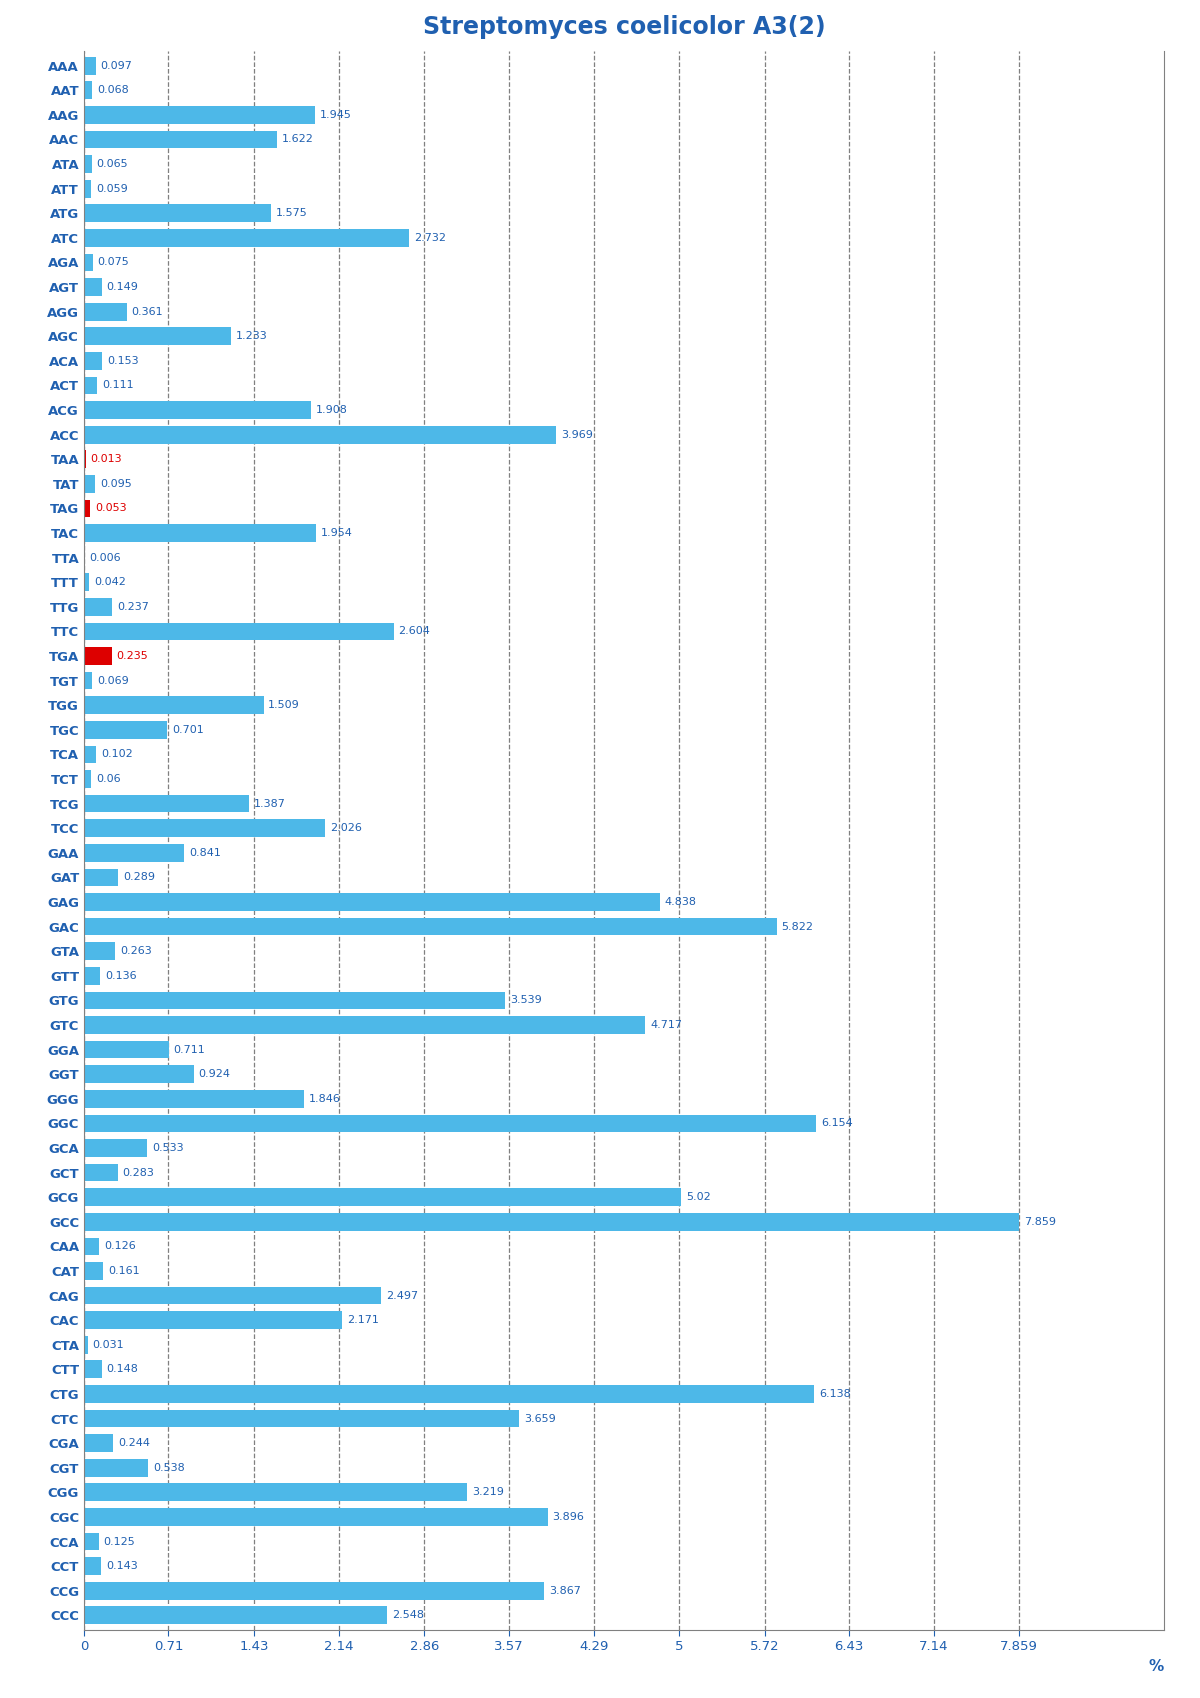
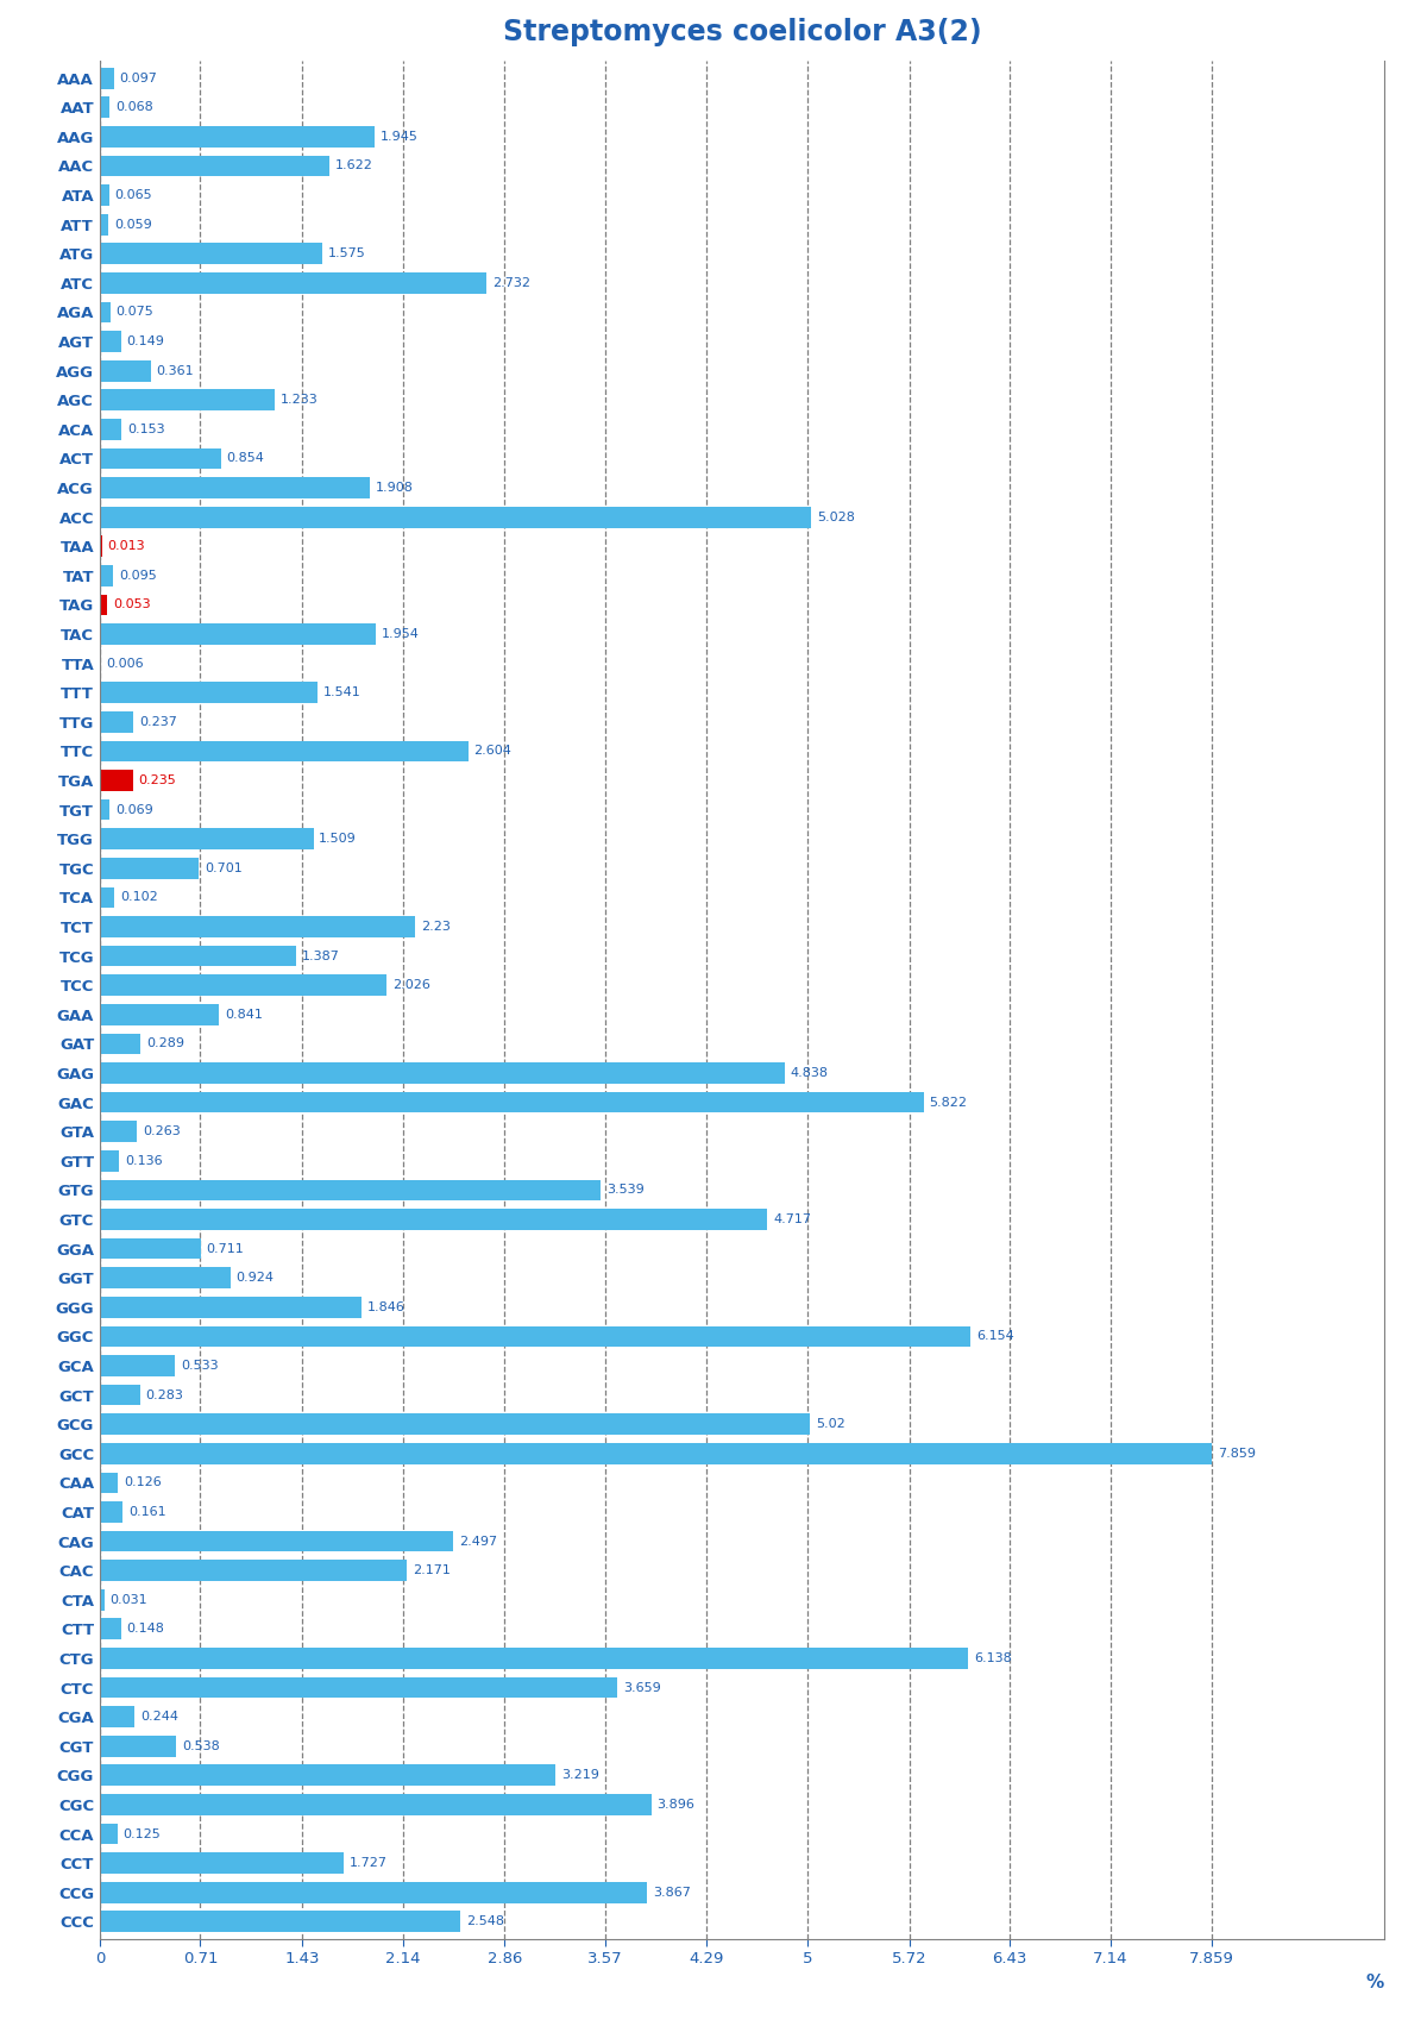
ACT: 0.111 -> 0.854
ACC: 3.969 -> 5.028
TTT: 0.042 -> 1.541
TCT: 0.06 -> 2.23
CCT: 0.143 -> 1.727
